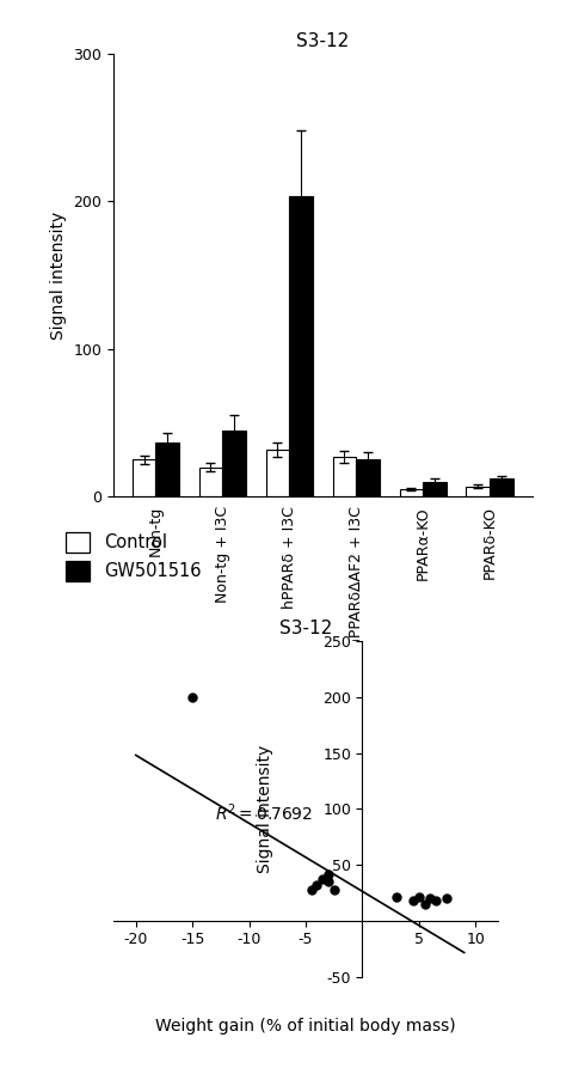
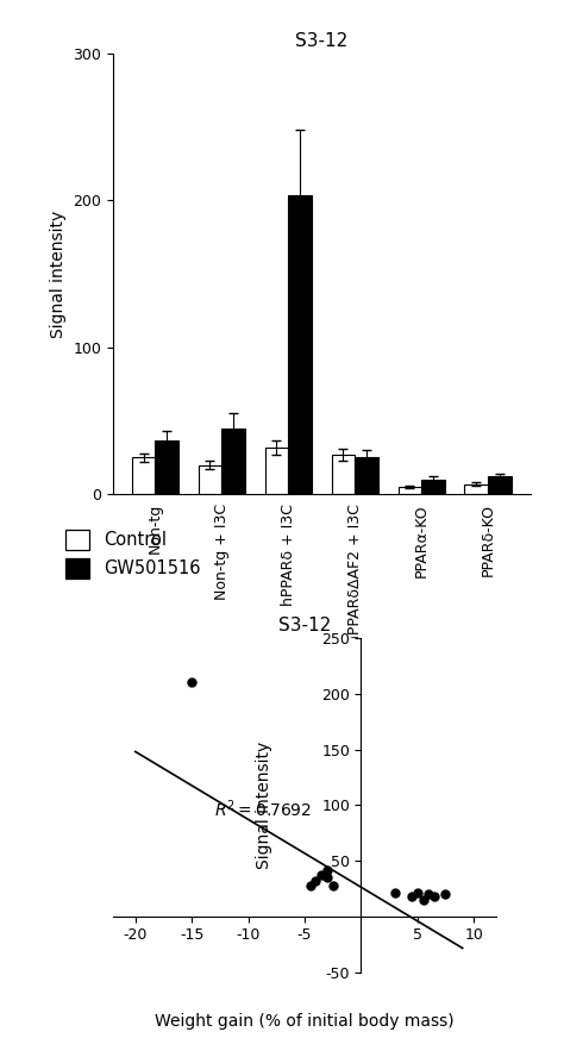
-15: 200 -> 210
